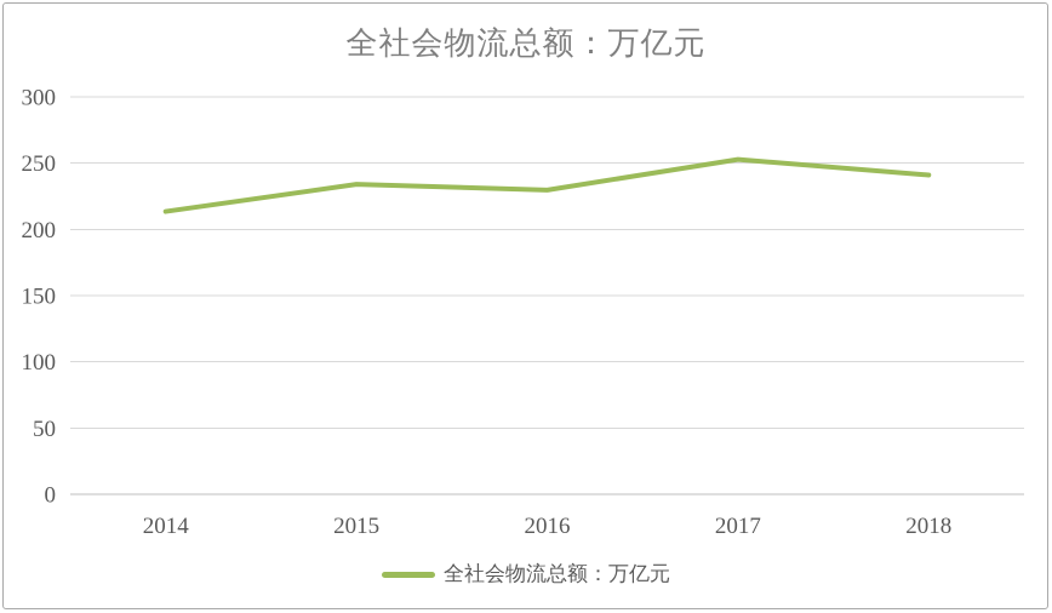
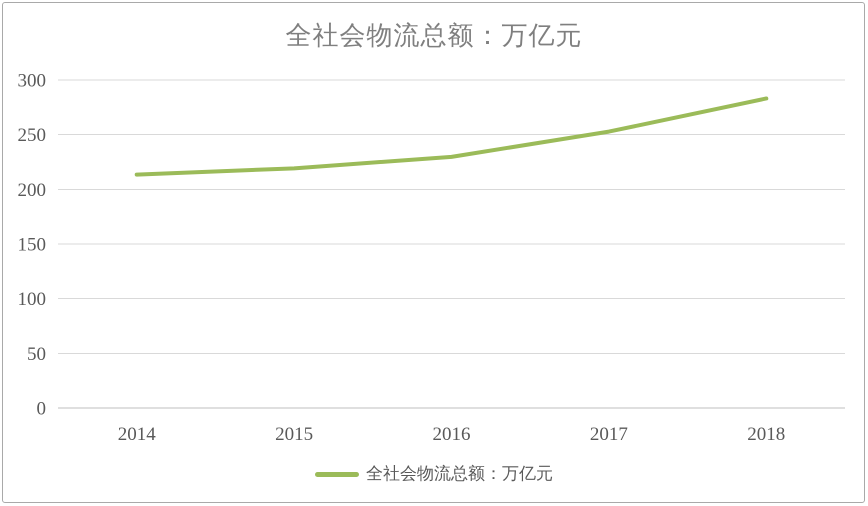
2015: 234 -> 219
2018: 241 -> 283
